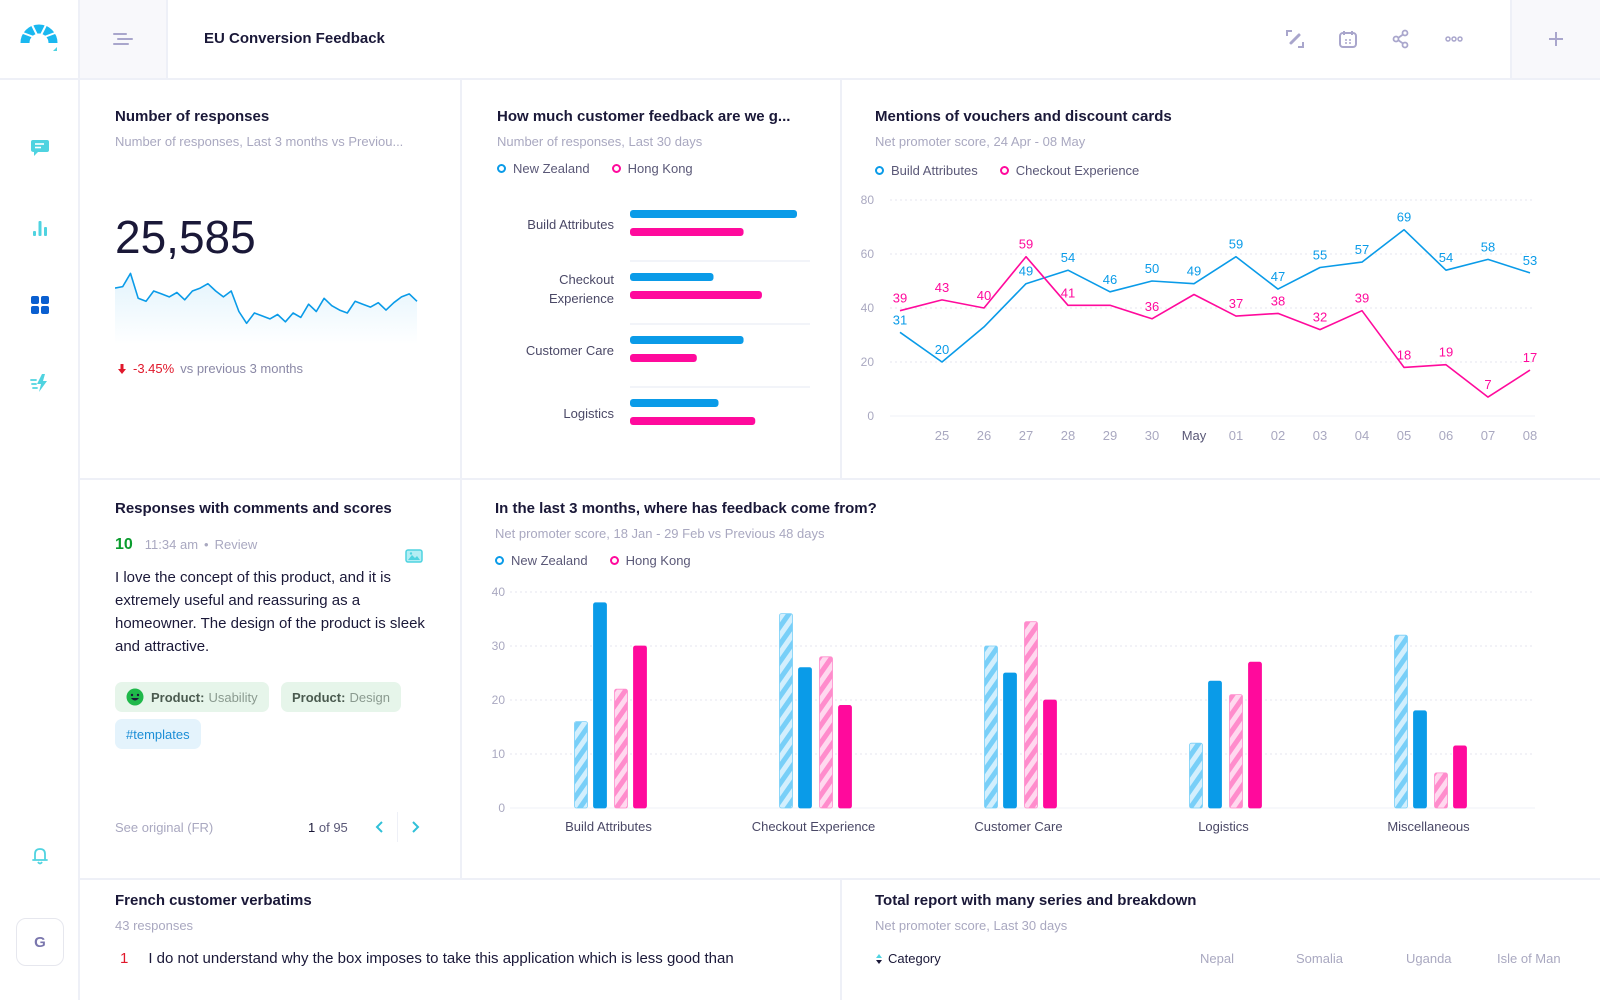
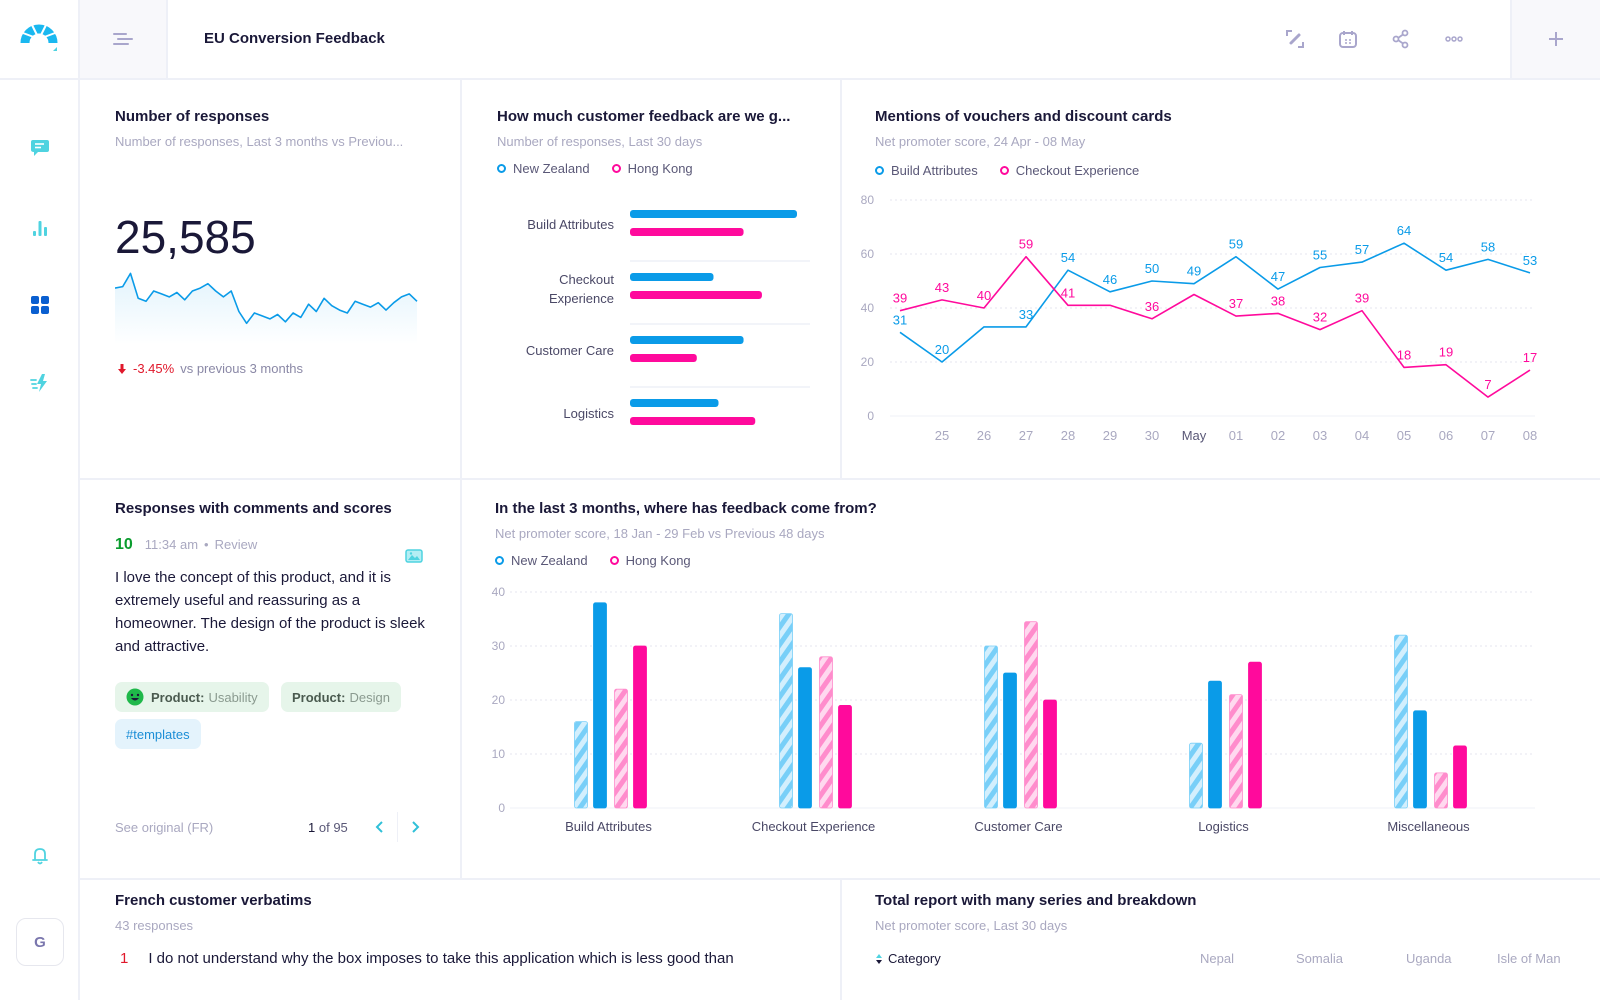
Mentions of vouchers and discount cards/Build Attributes/27: 49 -> 33
Mentions of vouchers and discount cards/Build Attributes/05: 69 -> 64
